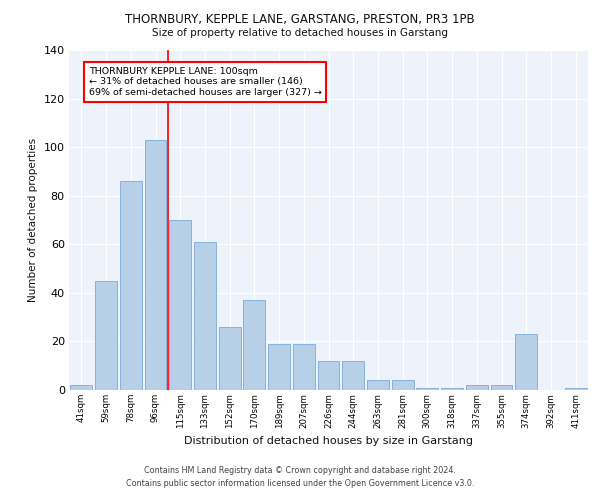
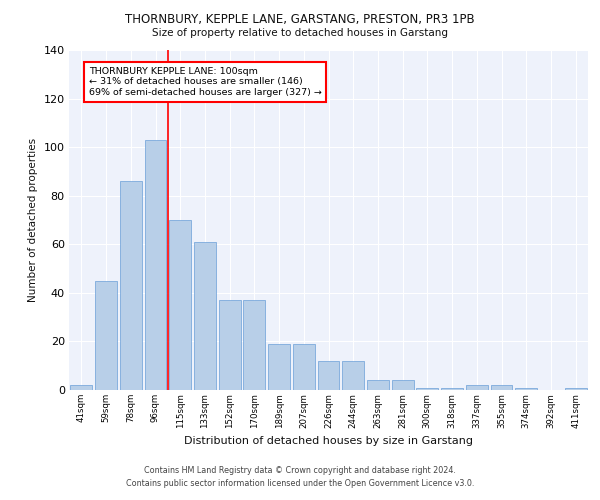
152sqm: 26 -> 37
374sqm: 23 -> 1
